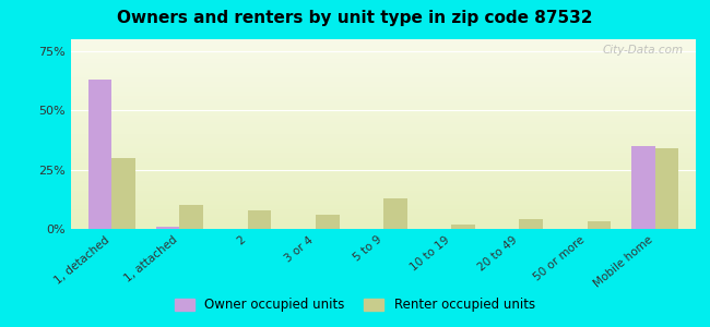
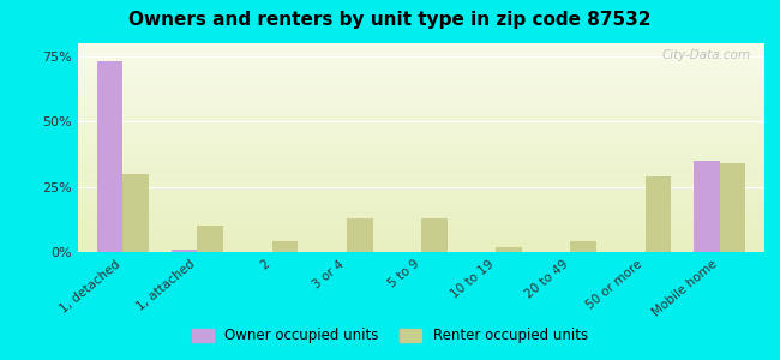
Owner occupied units/1, detached: 63% -> 73%
Renter occupied units/2: 8% -> 4%
Renter occupied units/3 or 4: 6% -> 13%
Renter occupied units/50 or more: 3% -> 29%
